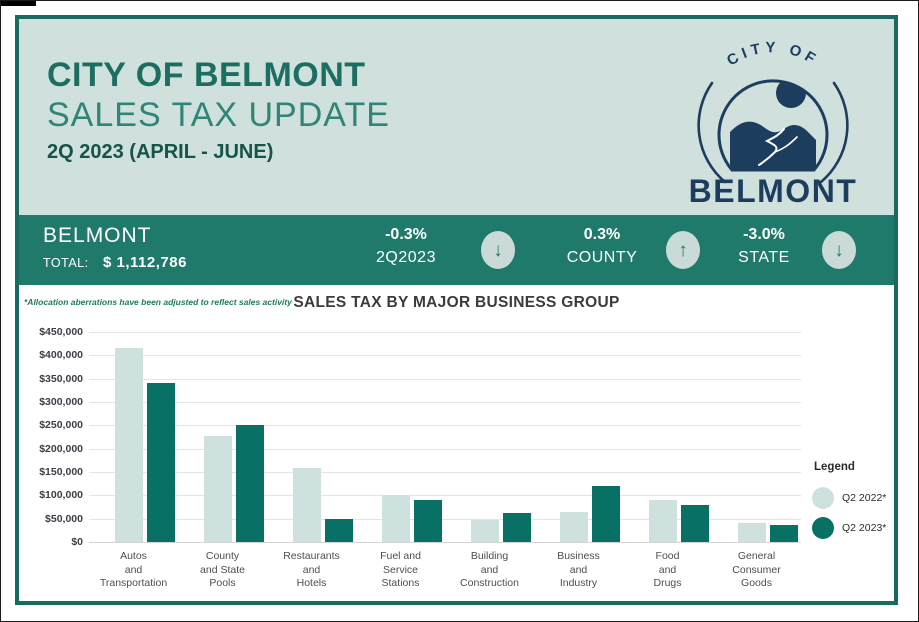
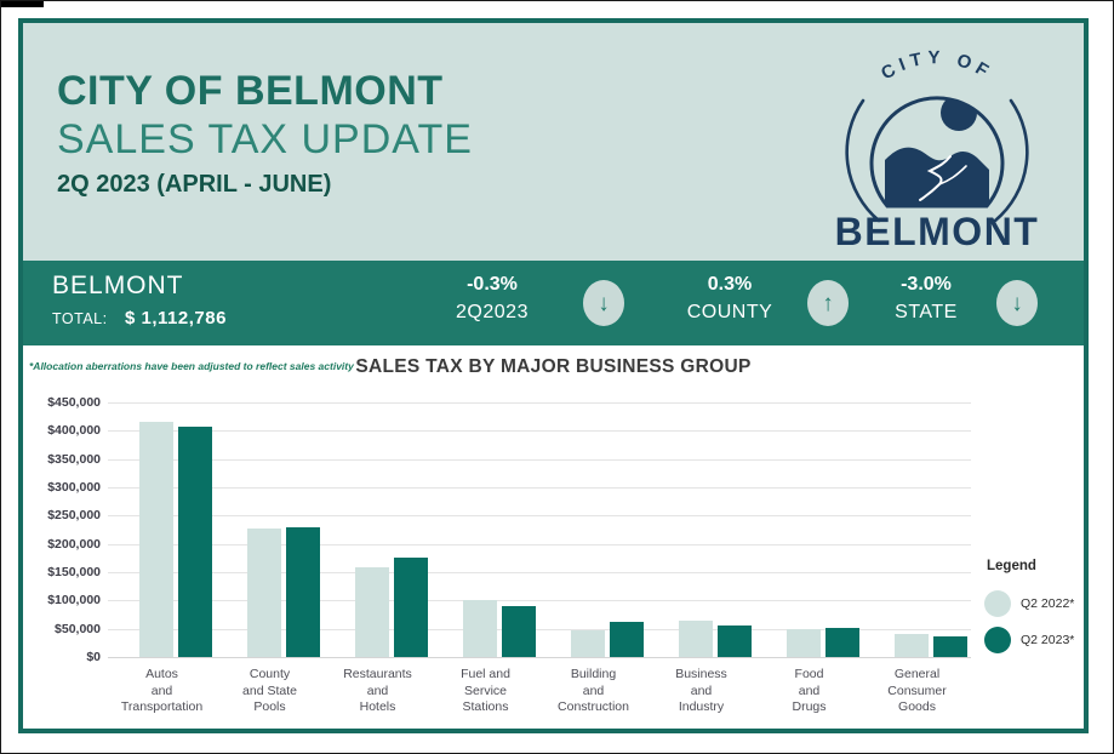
Q2 2023*/Autos and Transportation: $340000 -> $410000
Q2 2023*/County and State Pools: $250000 -> $230000
Q2 2023*/Restaurants and Hotels: $50000 -> $180000
Q2 2023*/Business and Industry: $120000 -> $60000
Q2 2022*/Food and Drugs: $90000 -> $50000
Q2 2023*/Food and Drugs: $80000 -> $50000
